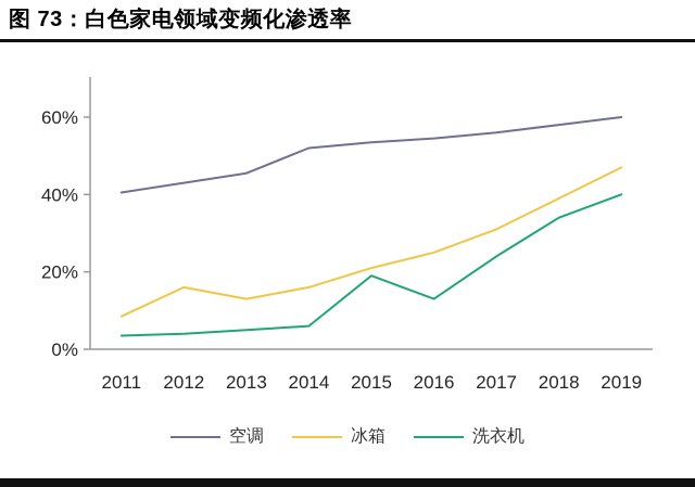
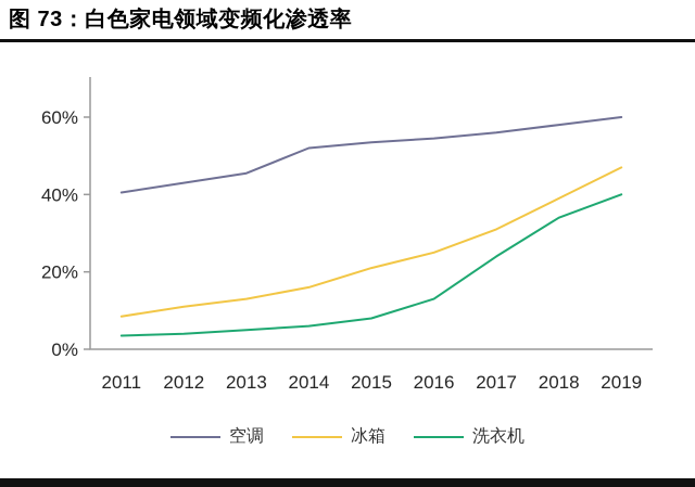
冰箱/2012: 16% -> 11%
洗衣机/2015: 19% -> 8%
